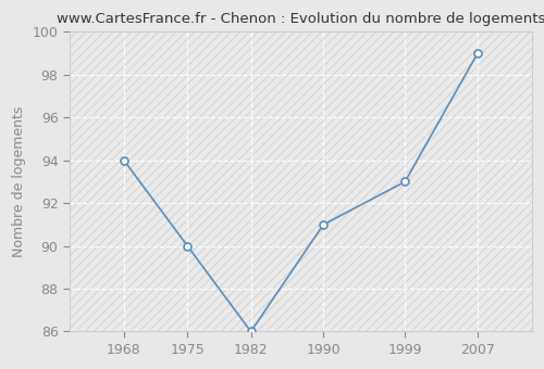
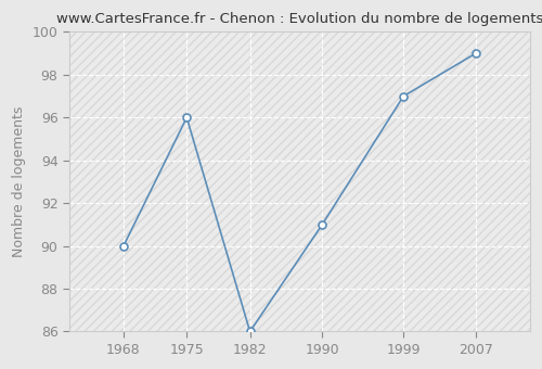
1968: 94 -> 90
1975: 90 -> 96
1999: 93 -> 97
